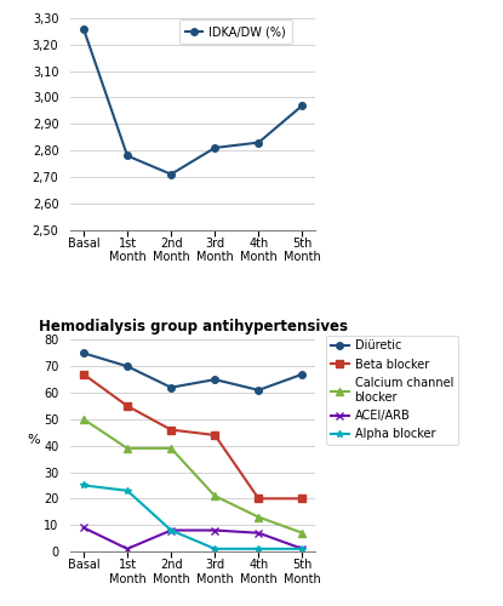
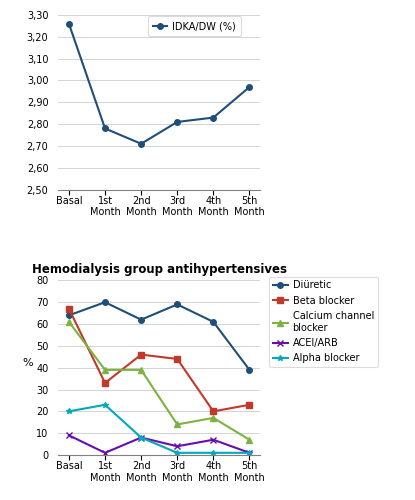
Hemodialysis group antihypertensives/Diüretic/Basal: 75 -> 64
Hemodialysis group antihypertensives/Calcium channel blocker/Basal: 50 -> 61
Hemodialysis group antihypertensives/Alpha blocker/Basal: 25 -> 20
Hemodialysis group antihypertensives/Beta blocker/1st Month: 55 -> 33
Hemodialysis group antihypertensives/Diüretic/3rd Month: 65 -> 69
Hemodialysis group antihypertensives/Calcium channel blocker/3rd Month: 21 -> 14
Hemodialysis group antihypertensives/ACEI/ARB/3rd Month: 8 -> 4
Hemodialysis group antihypertensives/Calcium channel blocker/4th Month: 13 -> 17
Hemodialysis group antihypertensives/Diüretic/5th Month: 67 -> 39
Hemodialysis group antihypertensives/Beta blocker/5th Month: 20 -> 23
